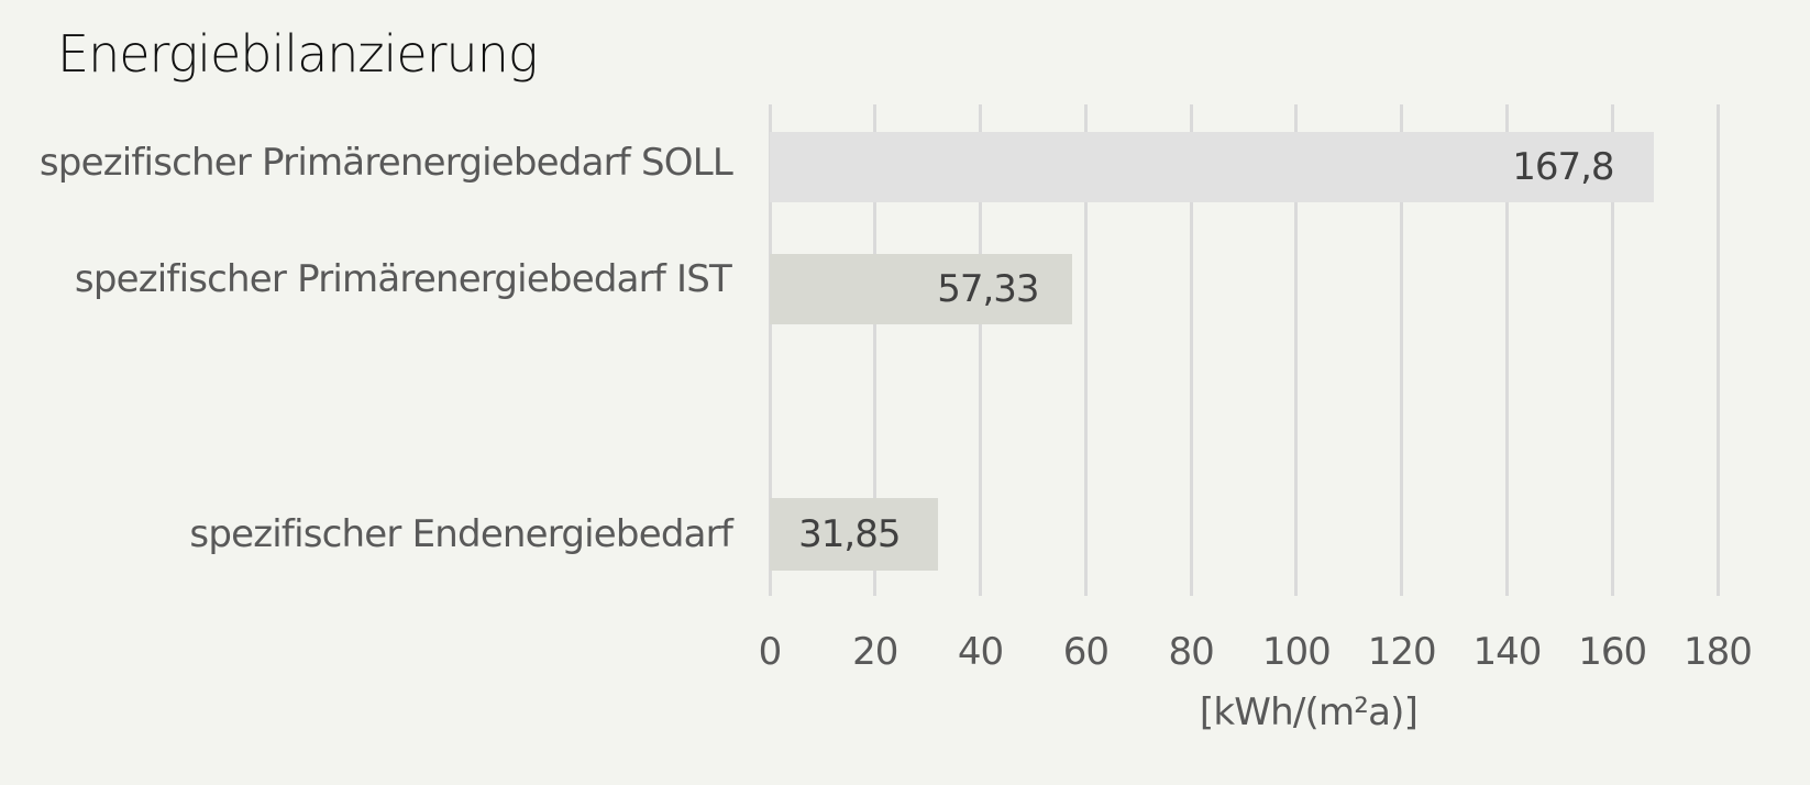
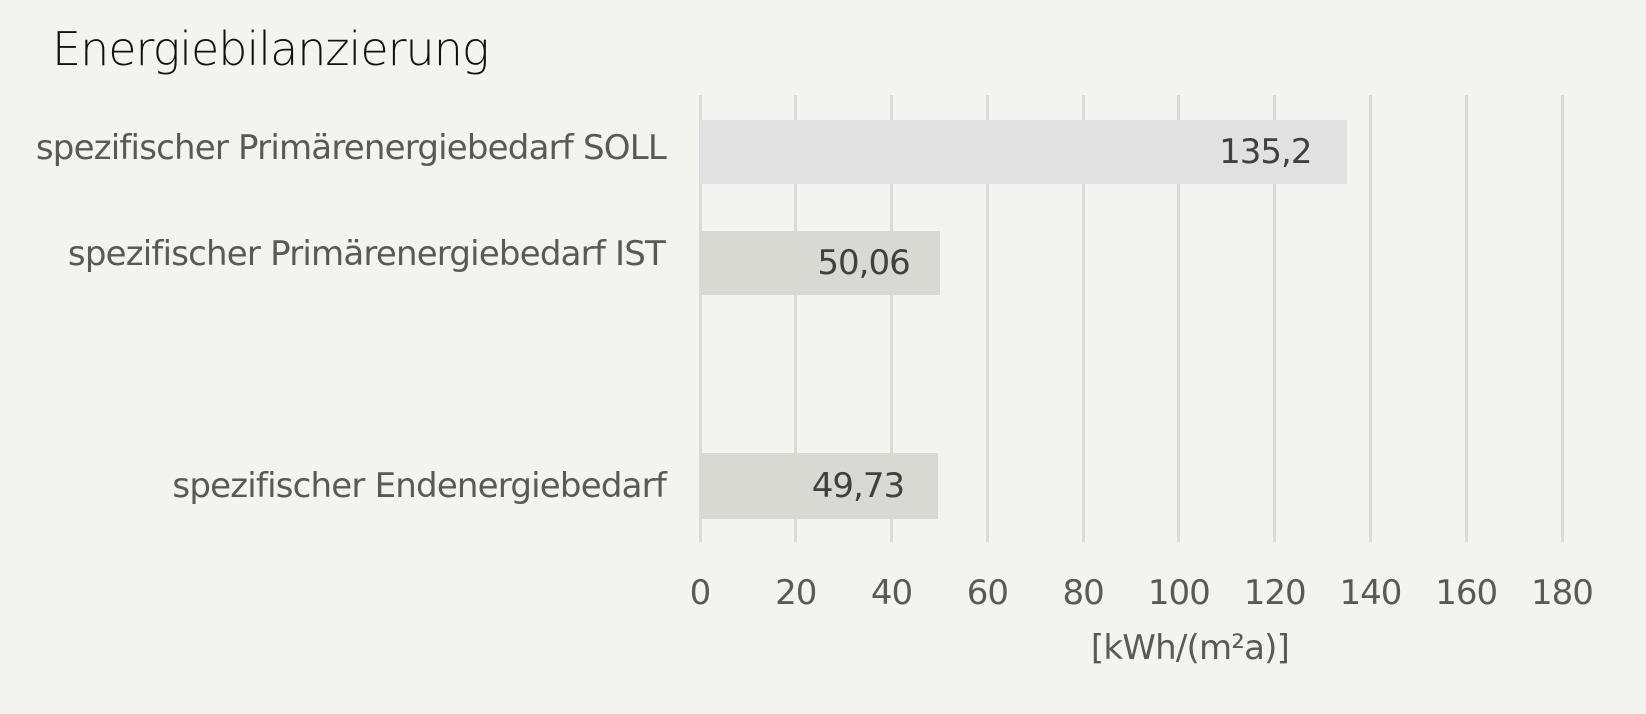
spezifischer Primärenergiebedarf SOLL: 167,8 -> 135,2
spezifischer Primärenergiebedarf IST: 57,33 -> 50,06
spezifischer Endenergiebedarf: 31,85 -> 49,73
